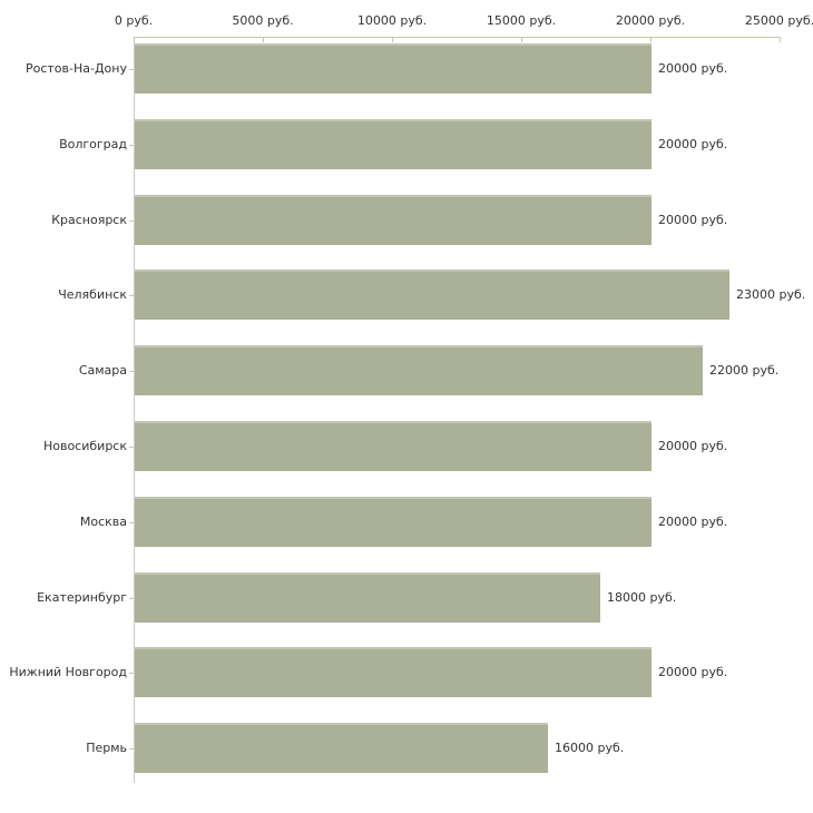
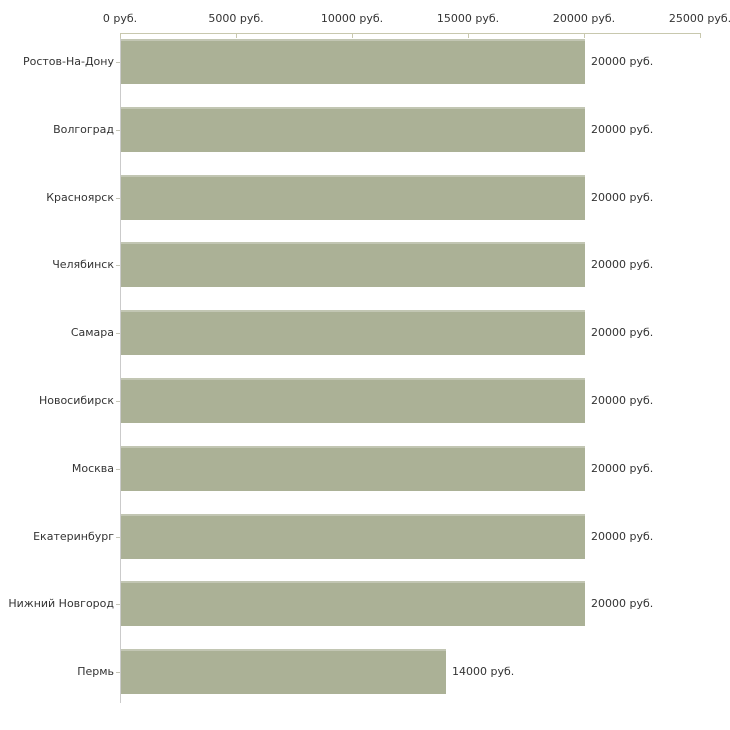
Челябинск: 23000 -> 20000
Самара: 22000 -> 20000
Екатеринбург: 18000 -> 20000
Пермь: 16000 -> 14000
